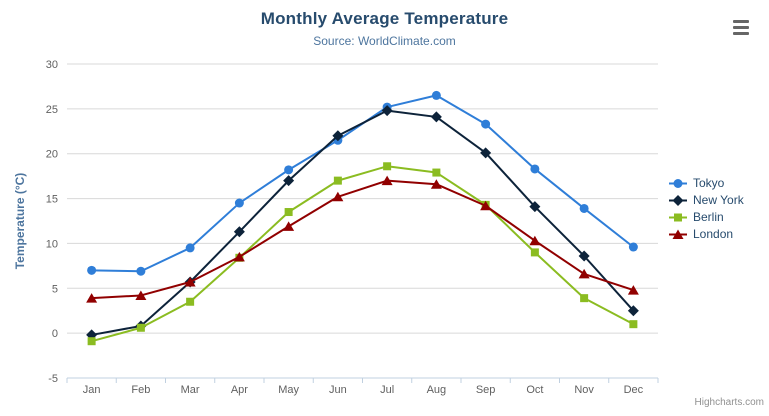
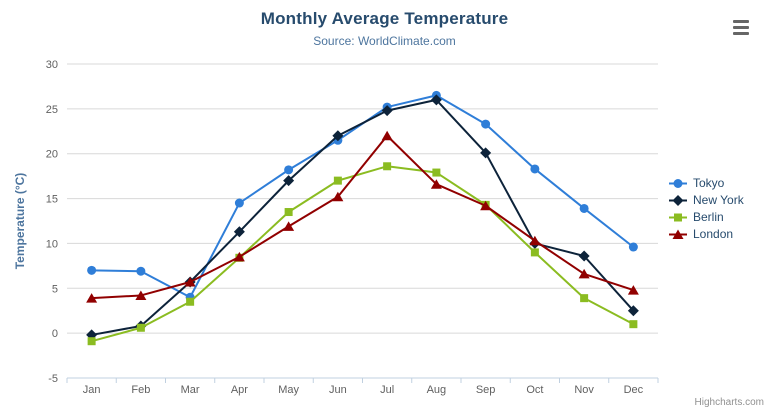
Tokyo/Mar: 10 -> 4
London/Jul: 17 -> 22
New York/Aug: 24 -> 26
New York/Oct: 14 -> 10
